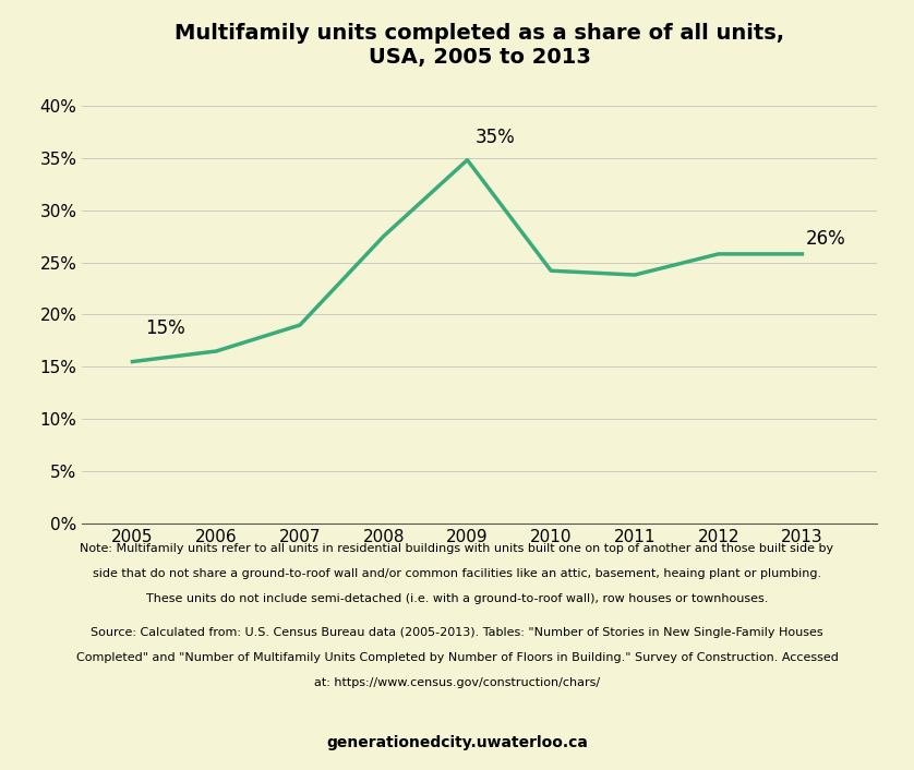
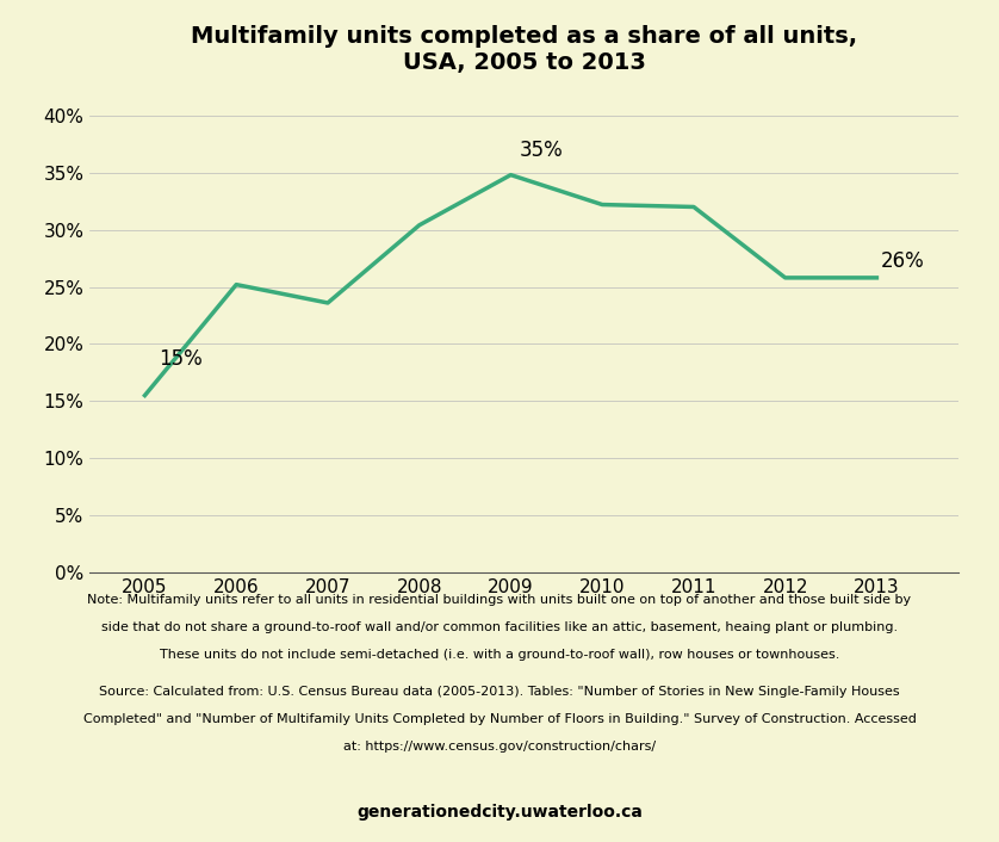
2006: 16.5% -> 25.2%
2007: 19.0% -> 23.6%
2008: 27.5% -> 30.4%
2010: 24.2% -> 32.2%
2011: 23.8% -> 32.0%
